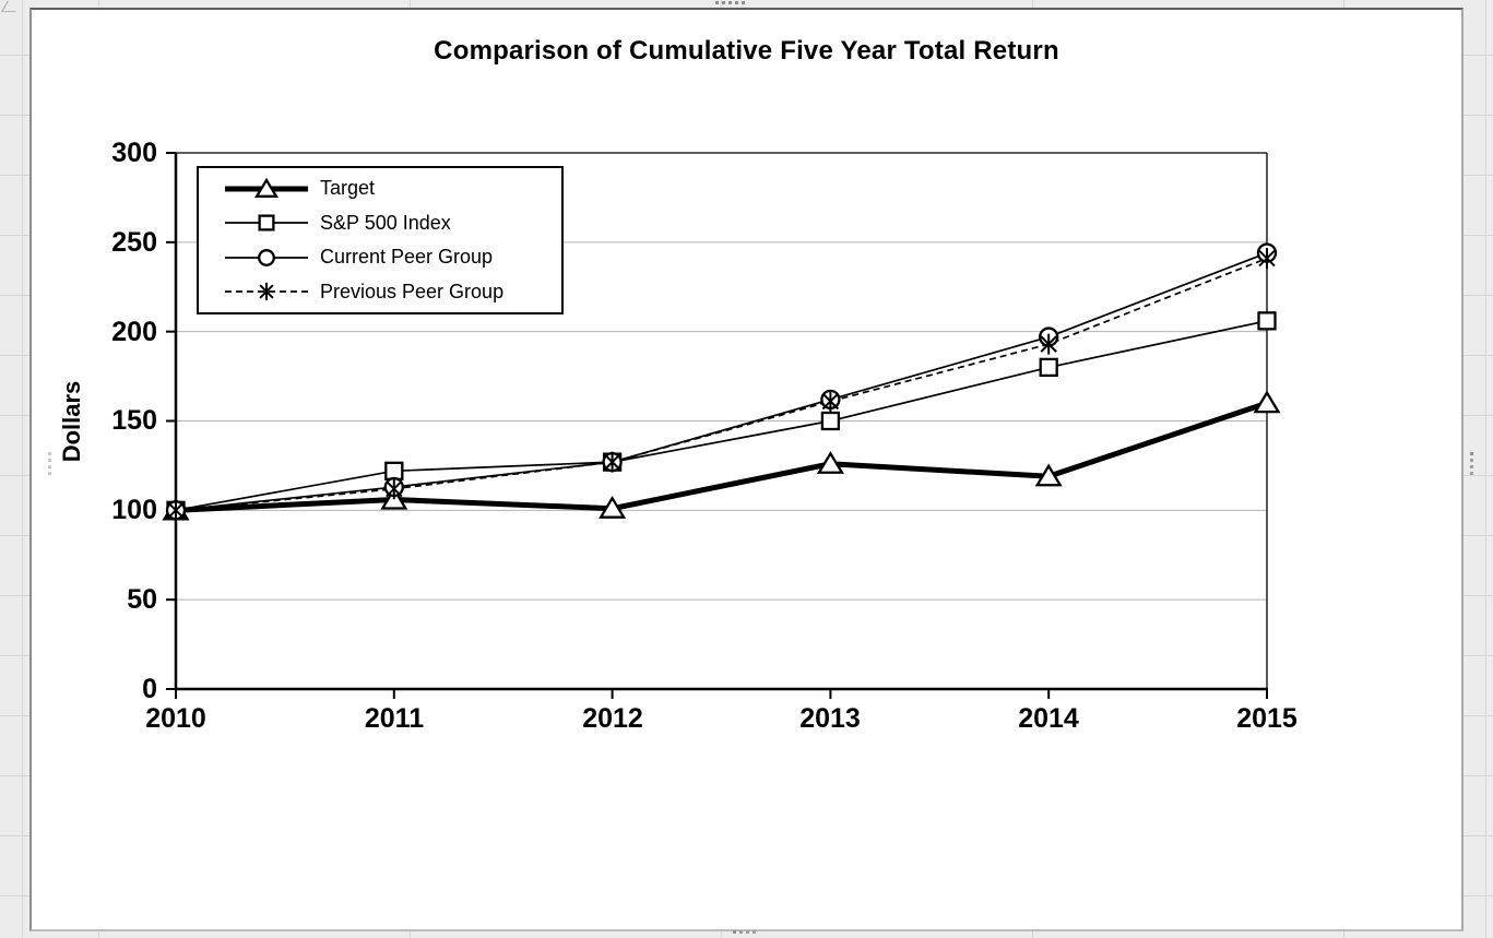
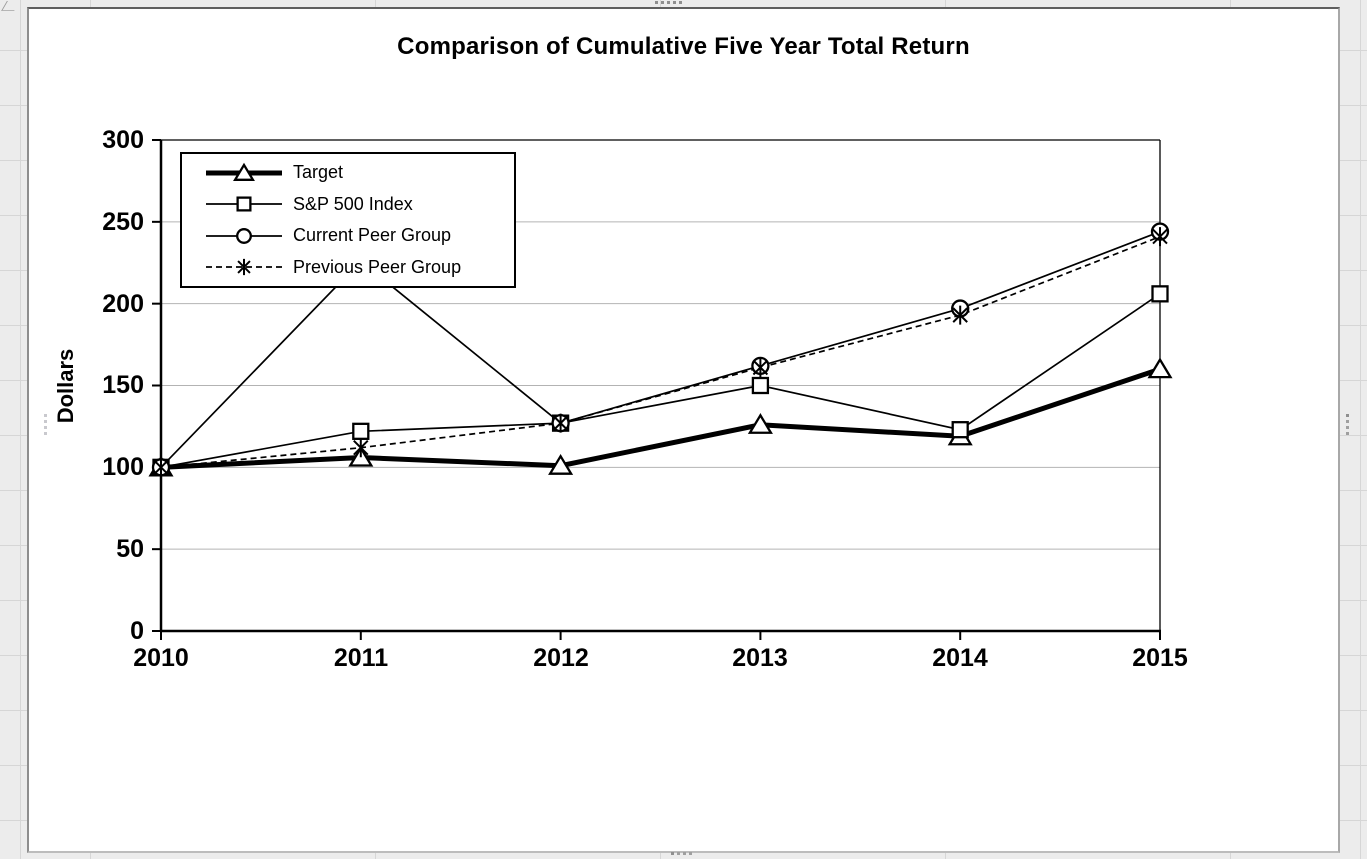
Current Peer Group/2011: 113 -> 226
S&P 500 Index/2014: 180 -> 123
